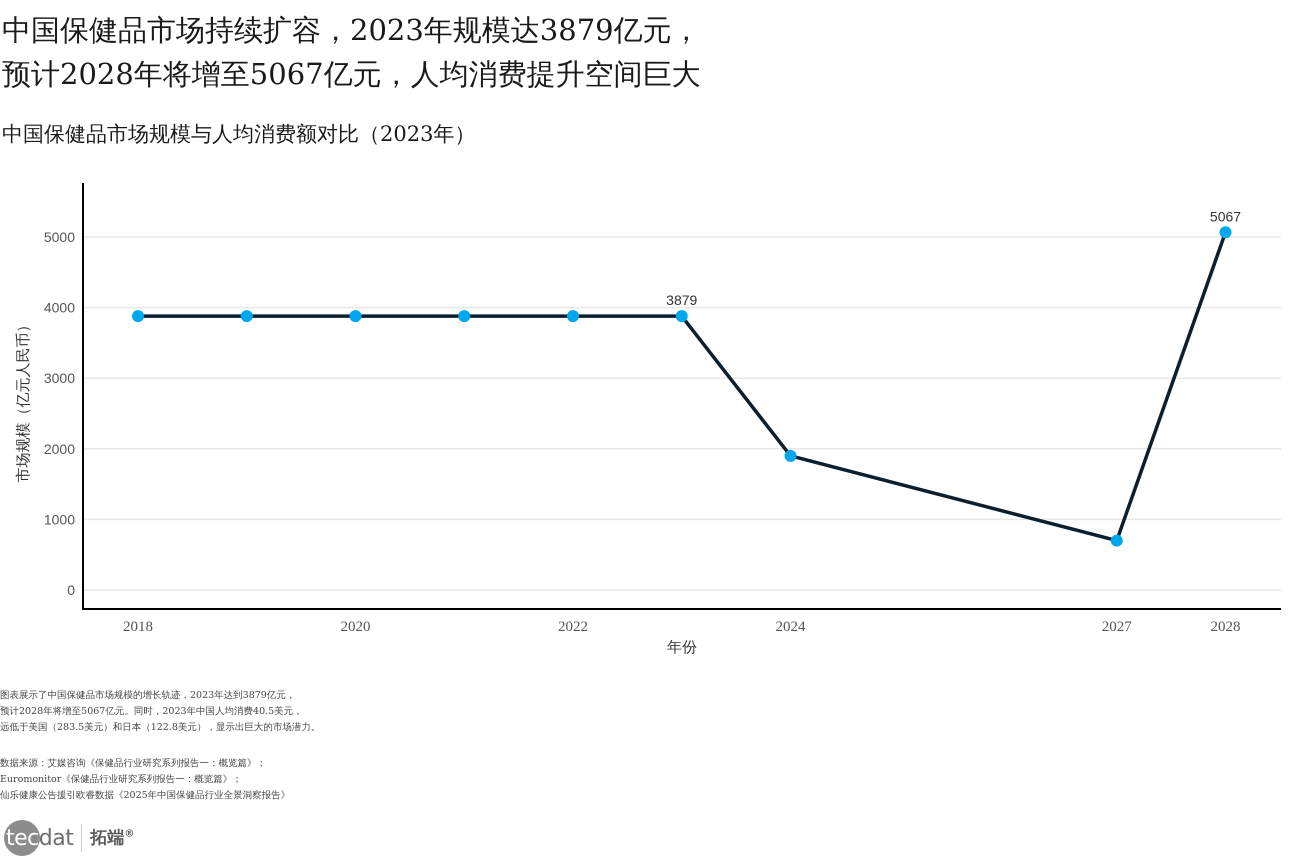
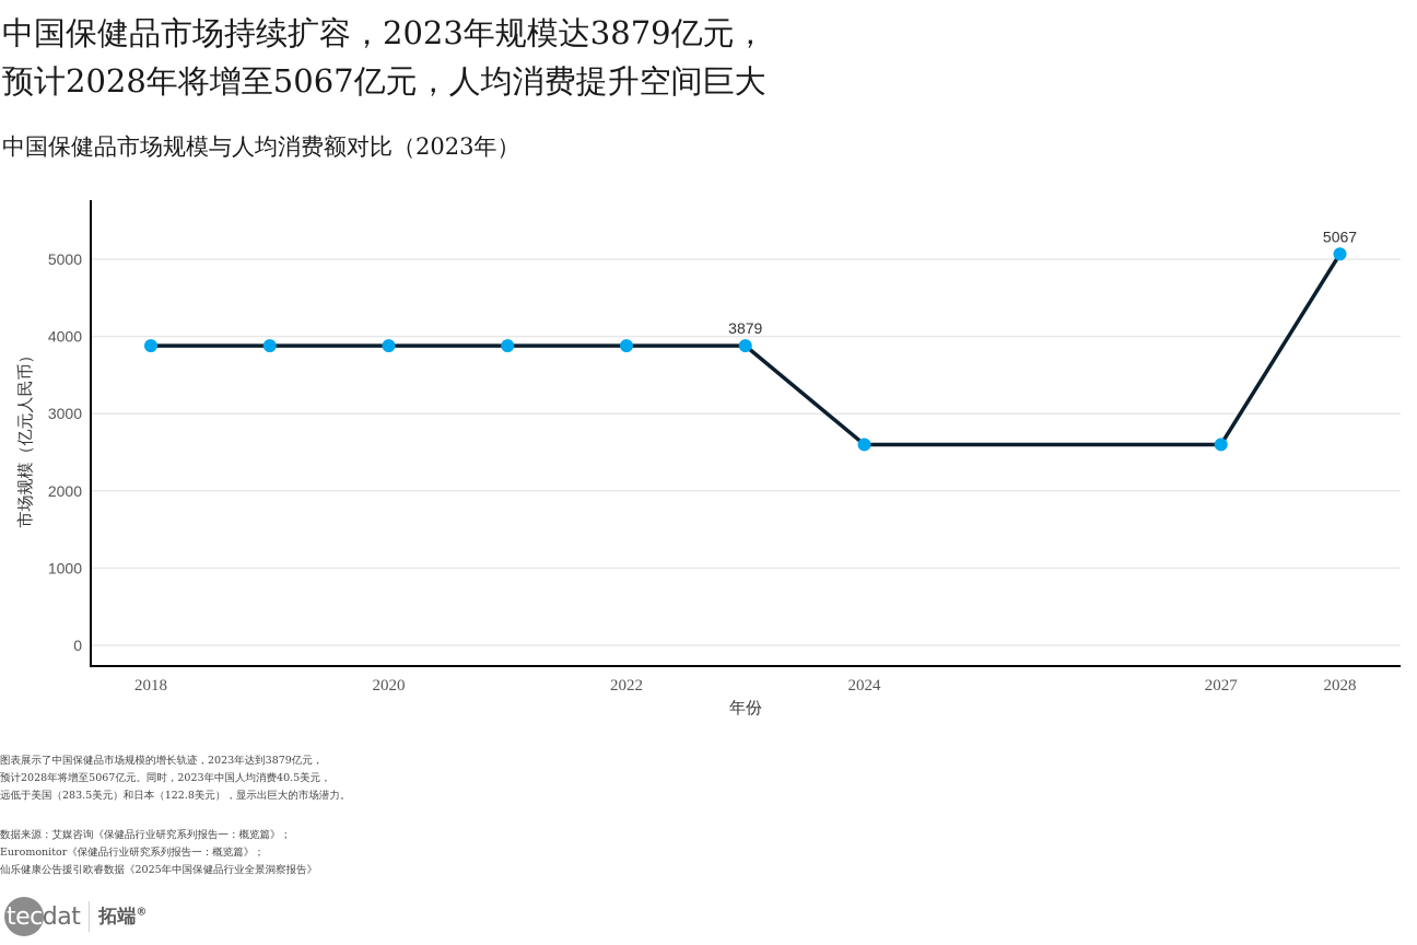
2024: 1900 -> 2600
2027: 700 -> 2600
